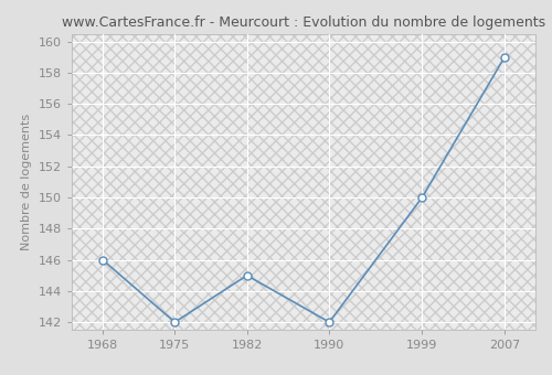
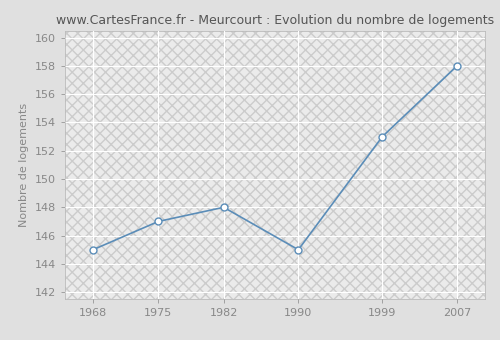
1968: 146 -> 145
1975: 142 -> 147
1982: 145 -> 148
1990: 142 -> 145
1999: 150 -> 153
2007: 159 -> 158
